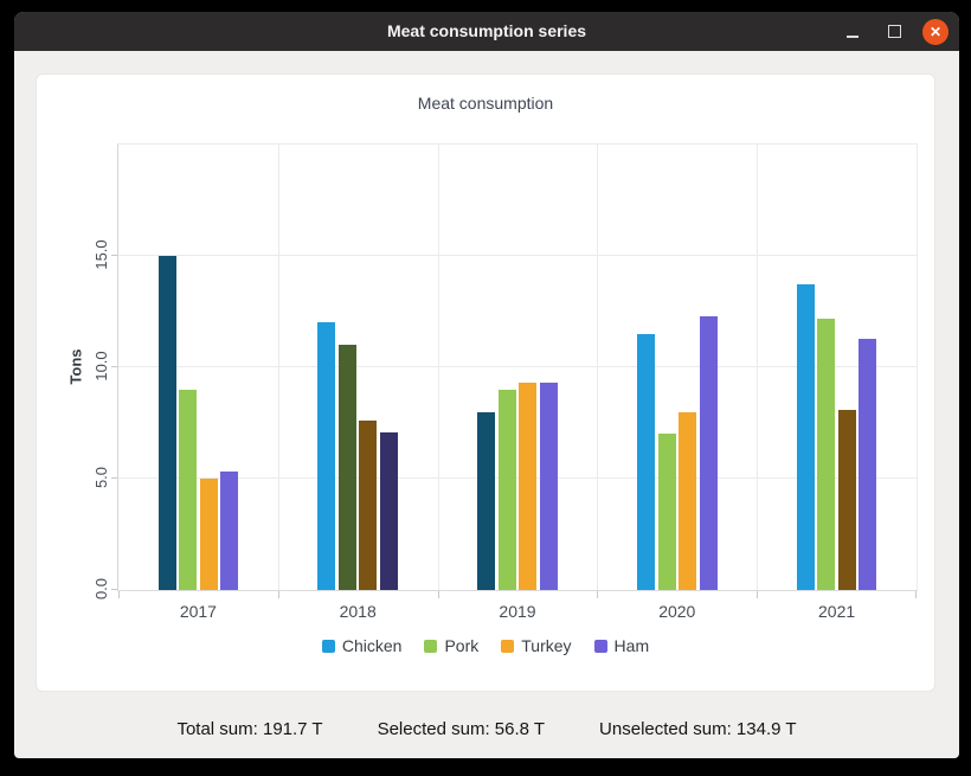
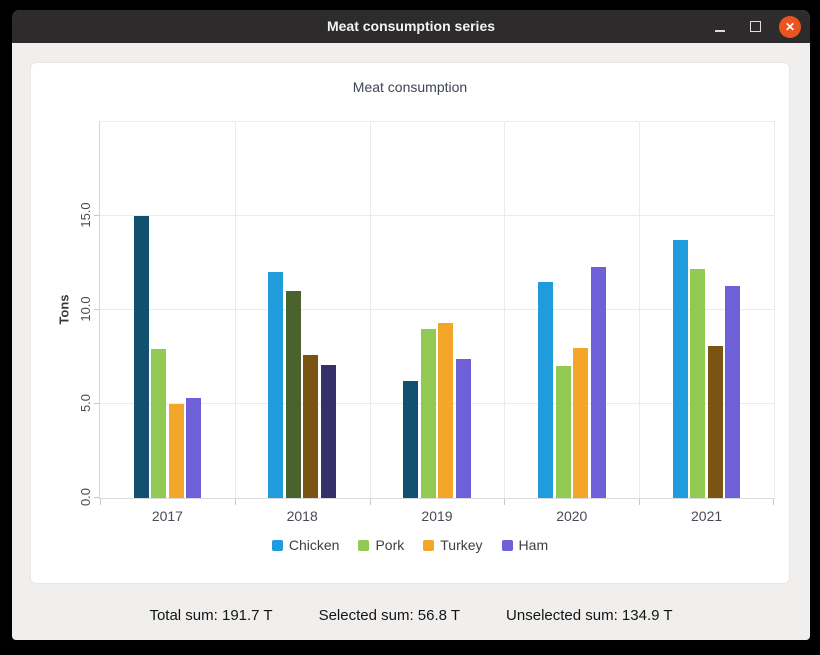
Pork/2017: 9.0 -> 7.9
Chicken/2019: 8.0 -> 6.2
Ham/2019: 9.3 -> 7.4
